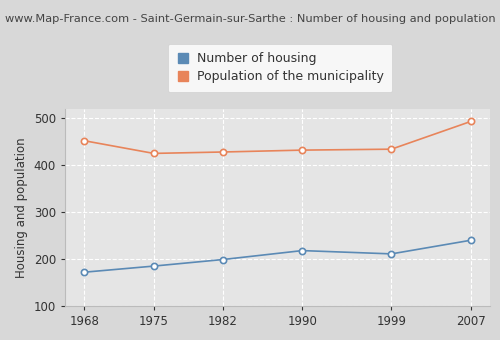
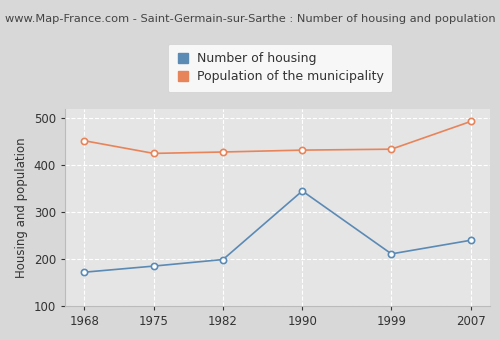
Number of housing/1990: 218 -> 345
